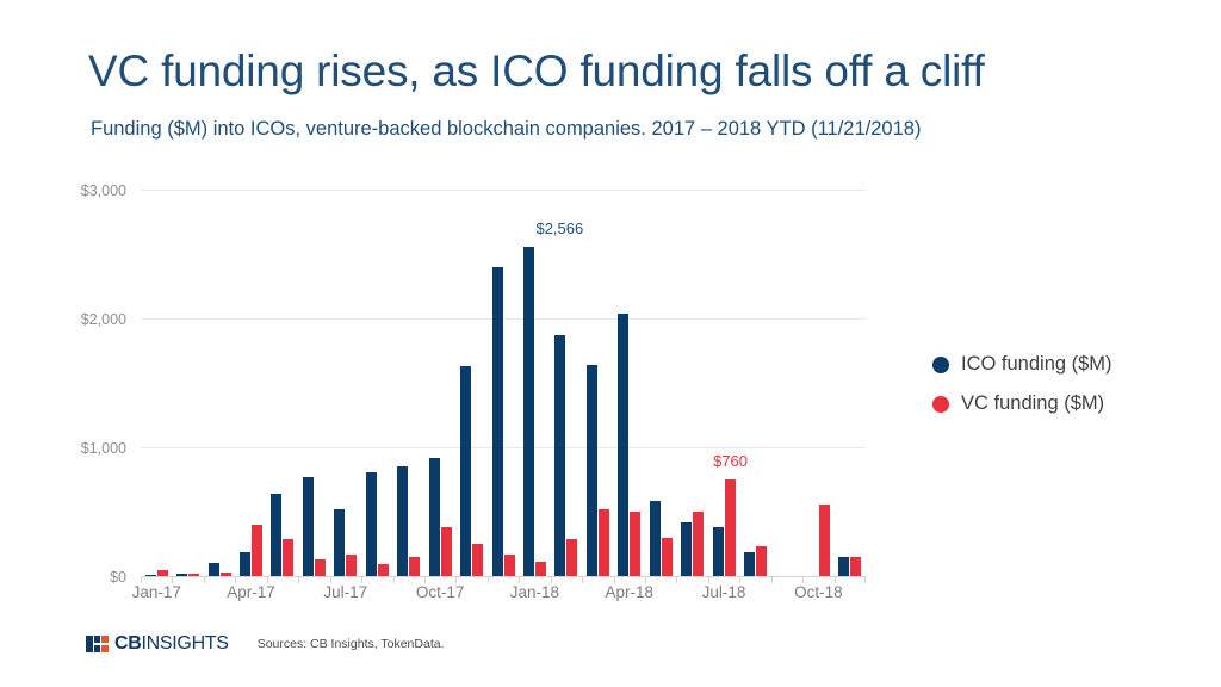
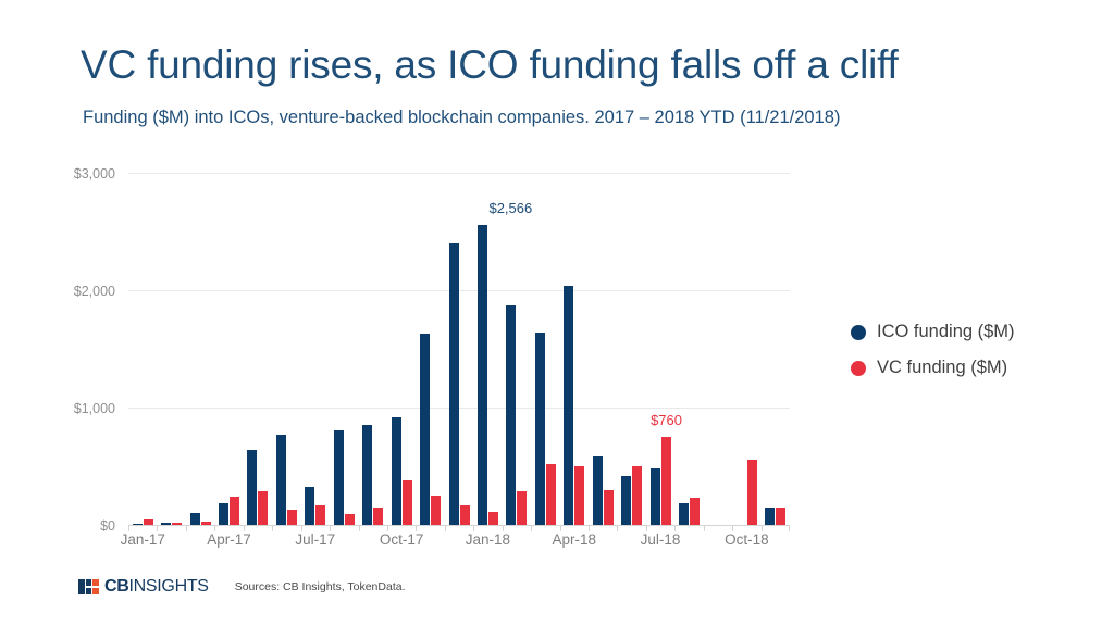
VC funding ($M)/Apr-17: $410 -> $250
ICO funding ($M)/Jul-17: $530 -> $330
ICO funding ($M)/Jul-18: $390 -> $490
